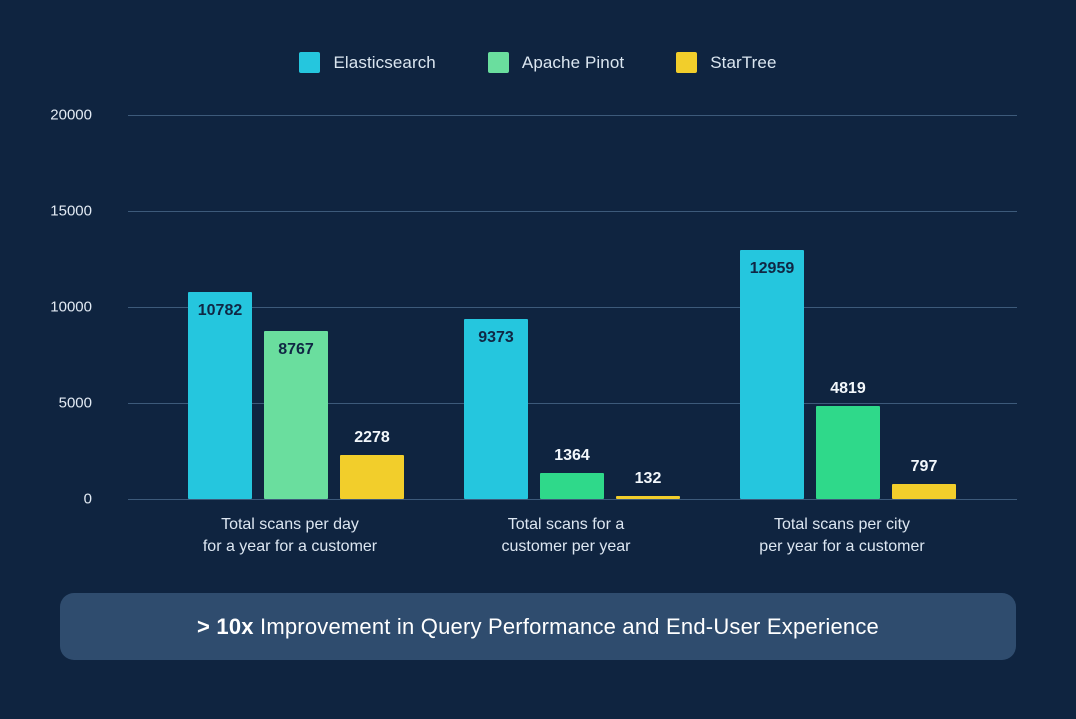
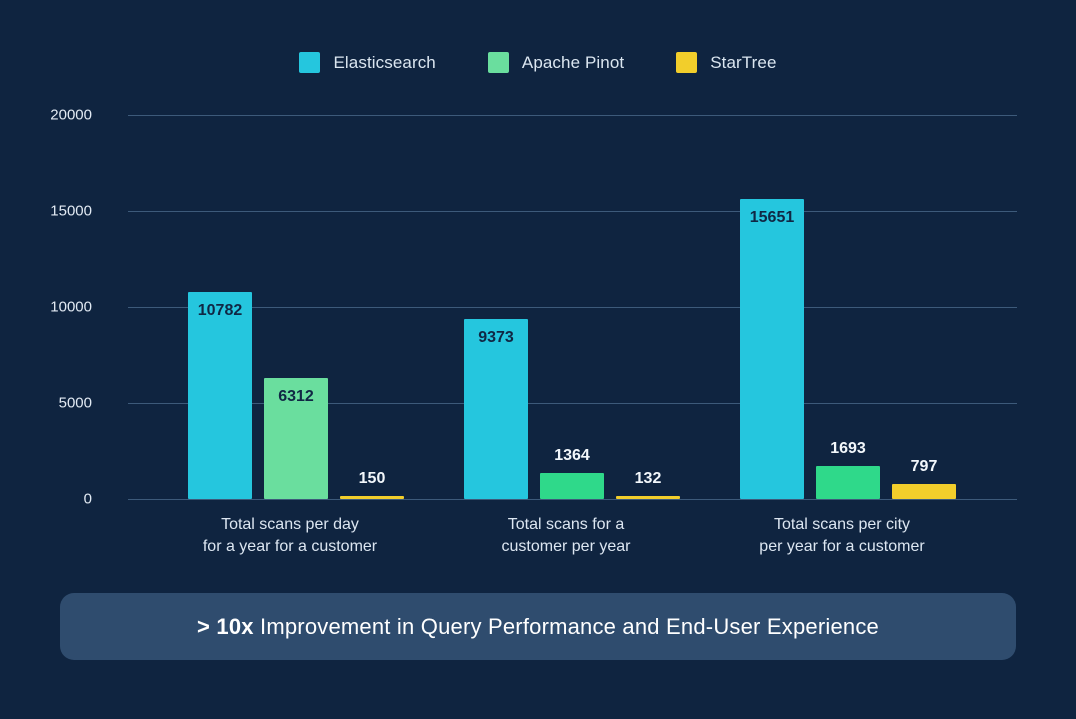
Apache Pinot/Total scans per day for a year for a customer: 8767 -> 6312
StarTree/Total scans per day for a year for a customer: 2278 -> 150
Elasticsearch/Total scans per city per year for a customer: 12959 -> 15651
Apache Pinot/Total scans per city per year for a customer: 4819 -> 1693
